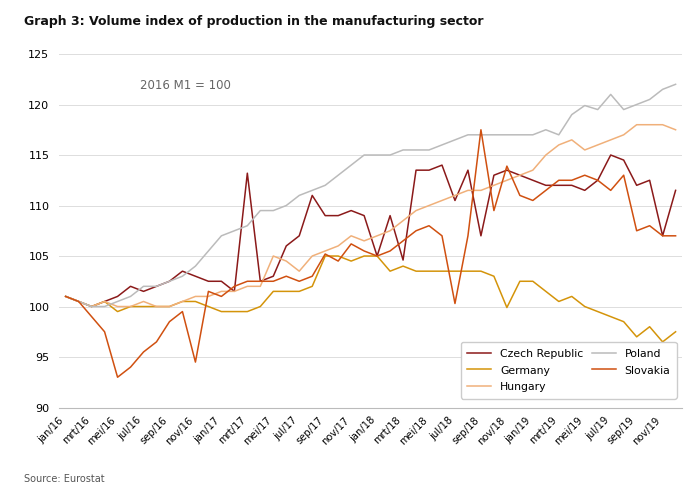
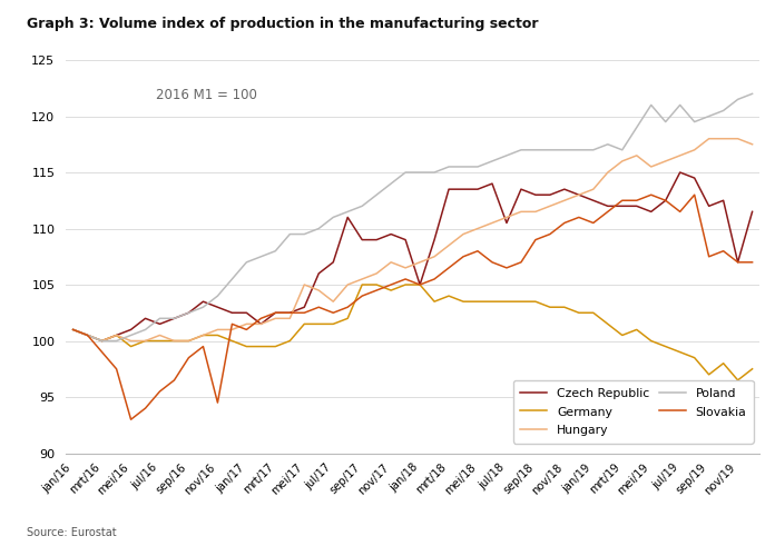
Czech Republic/mrt/17: 113.2 -> 102.5
Slovakia/sep/17: 105.2 -> 104.0
Slovakia/nov/17: 106.2 -> 105.0
Czech Republic/mrt/18: 104.6 -> 113.5
Slovakia/jul/18: 100.3 -> 106.5
Czech Republic/sep/18: 107.0 -> 113.0
Slovakia/sep/18: 117.5 -> 109.0
Germany/nov/18: 99.9 -> 103.0
Slovakia/nov/18: 113.9 -> 110.5
Poland/mei/19: 119.9 -> 121.0
